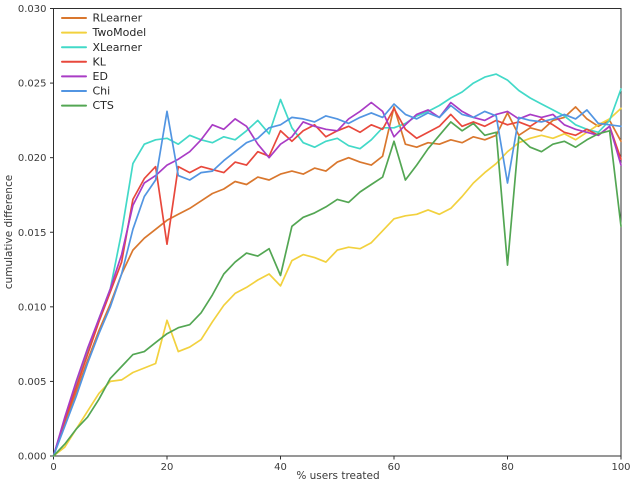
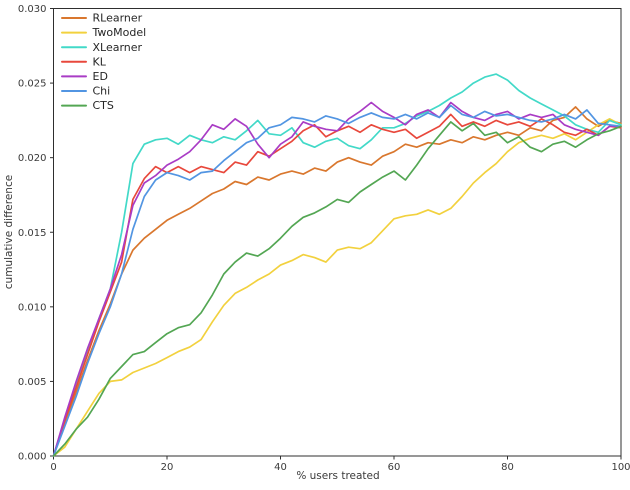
TwoModel/20: 0.0091 -> 0.0066
KL/20: 0.0142 -> 0.0190
Chi/20: 0.0231 -> 0.0190
TwoModel/40: 0.0114 -> 0.0128
XLearner/40: 0.0239 -> 0.0215
KL/40: 0.0218 -> 0.0206
CTS/40: 0.0121 -> 0.0146
RLearner/60: 0.0234 -> 0.0204
KL/60: 0.0233 -> 0.0217
ED/60: 0.0214 -> 0.0227
Chi/60: 0.0236 -> 0.0226
CTS/60: 0.0211 -> 0.0191
RLearner/80: 0.0230 -> 0.0217
Chi/80: 0.0183 -> 0.0229
CTS/80: 0.0128 -> 0.0210
RLearner/100: 0.0211 -> 0.0223
TwoModel/100: 0.0233 -> 0.0222
XLearner/100: 0.0246 -> 0.0222
KL/100: 0.0199 -> 0.0220
ED/100: 0.0195 -> 0.0221
CTS/100: 0.0154 -> 0.0221
